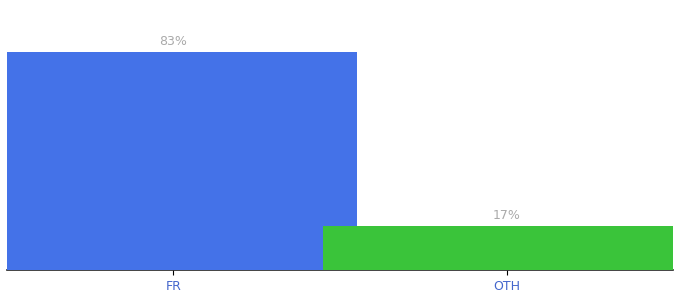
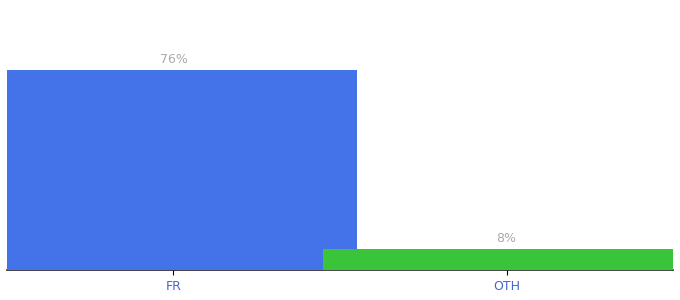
FR: 83% -> 76%
OTH: 17% -> 8%
